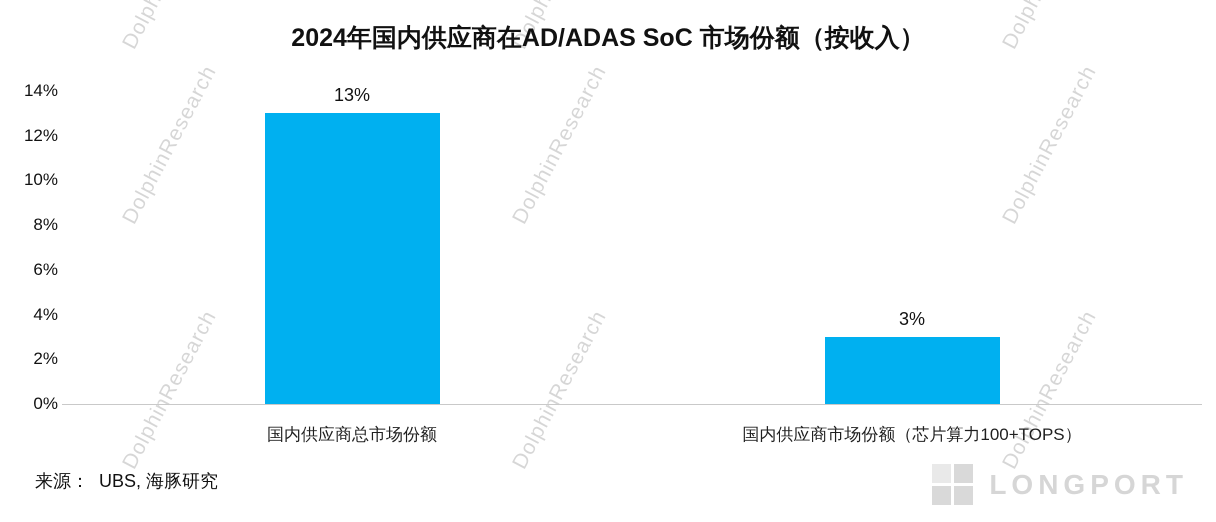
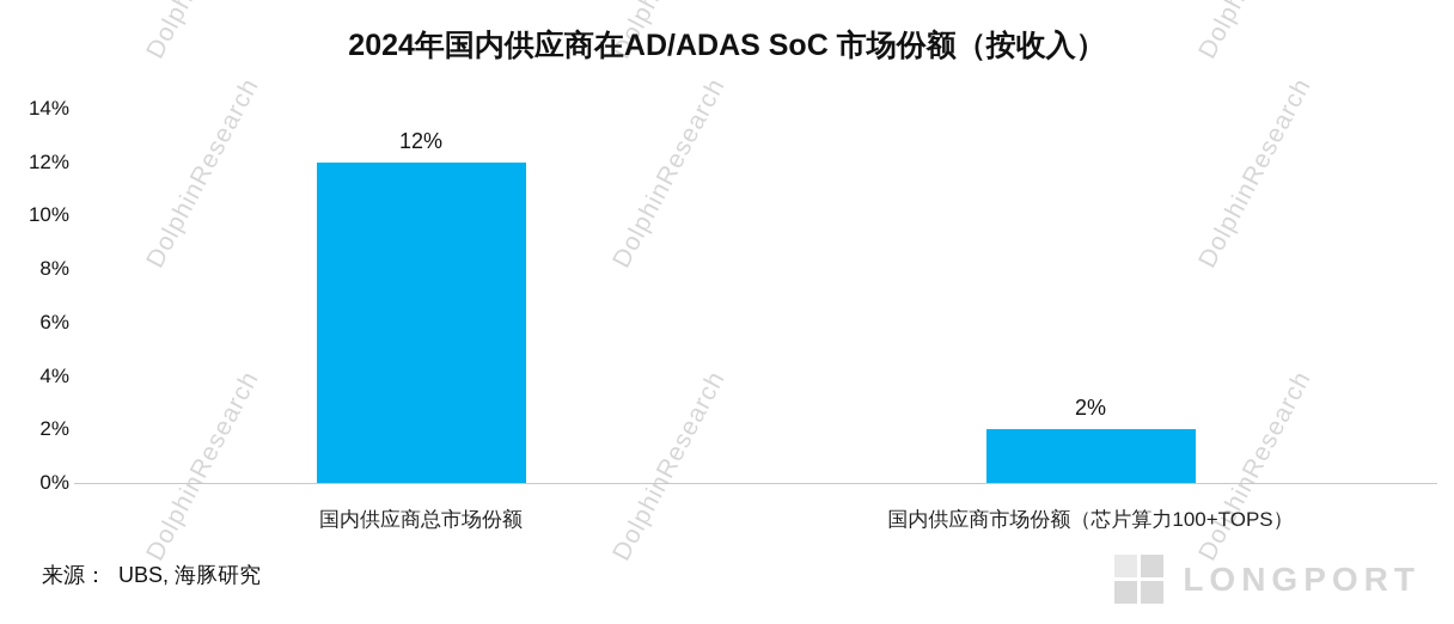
国内供应商总市场份额: 13% -> 12%
国内供应商市场份额（芯片算力100+TOPS）: 3% -> 2%
